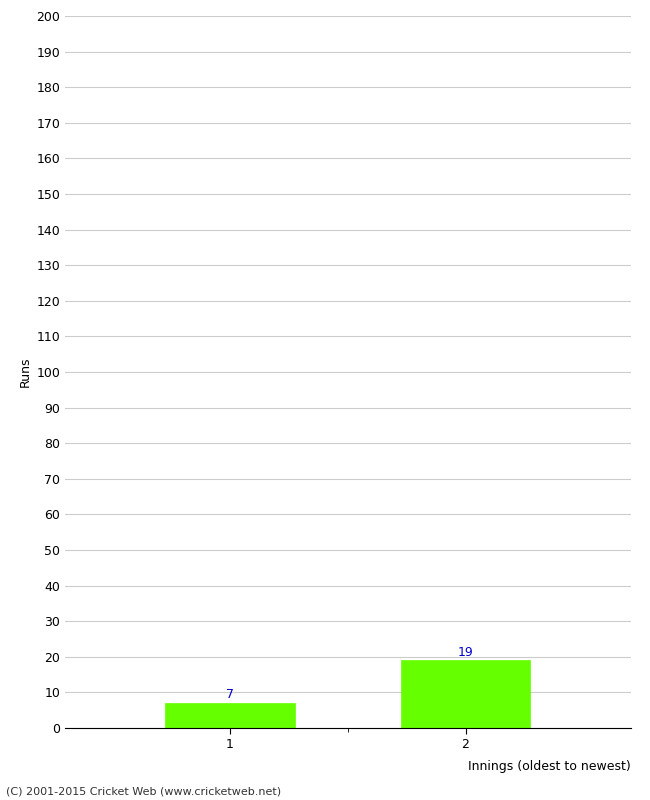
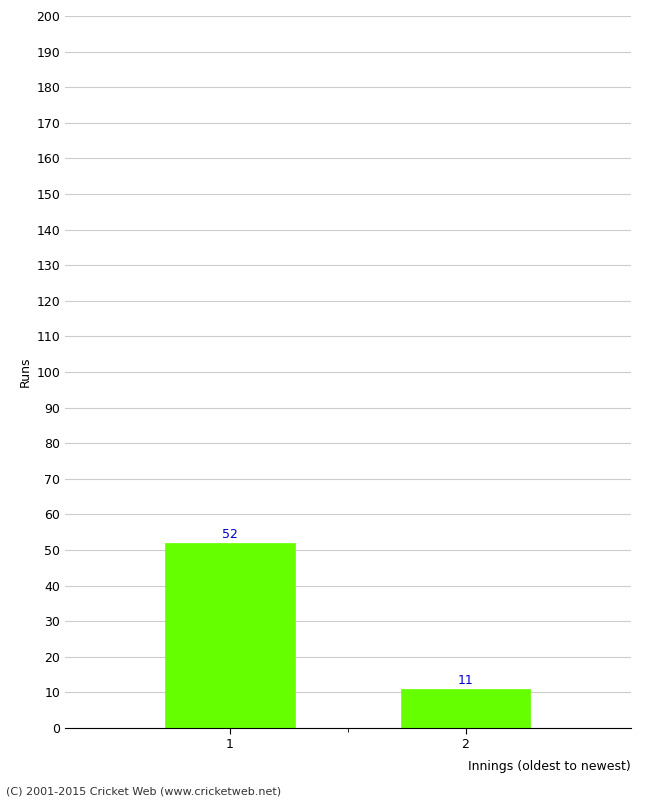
1: 7 -> 52
2: 19 -> 11
